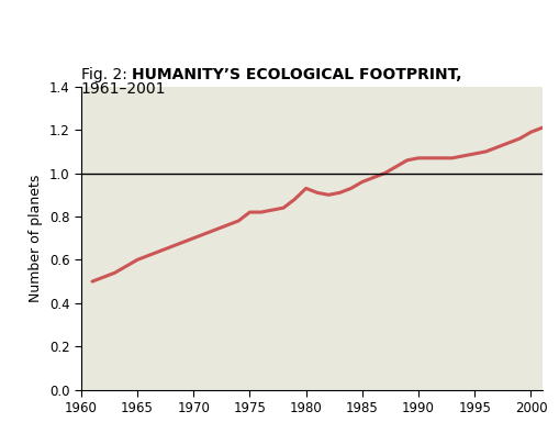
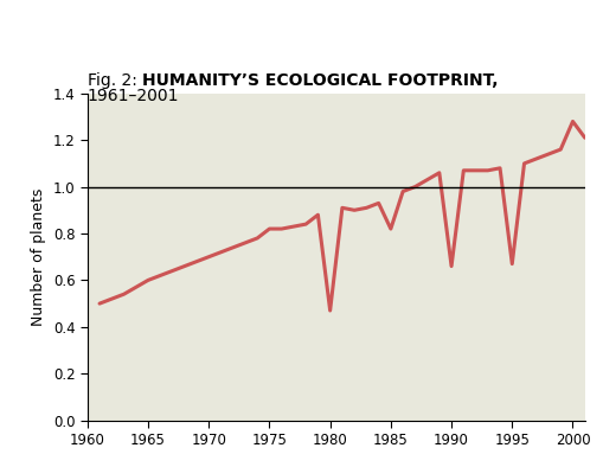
1980: 0.93 -> 0.47
1985: 0.96 -> 0.82
1990: 1.07 -> 0.66
1995: 1.09 -> 0.67
2000: 1.19 -> 1.28
